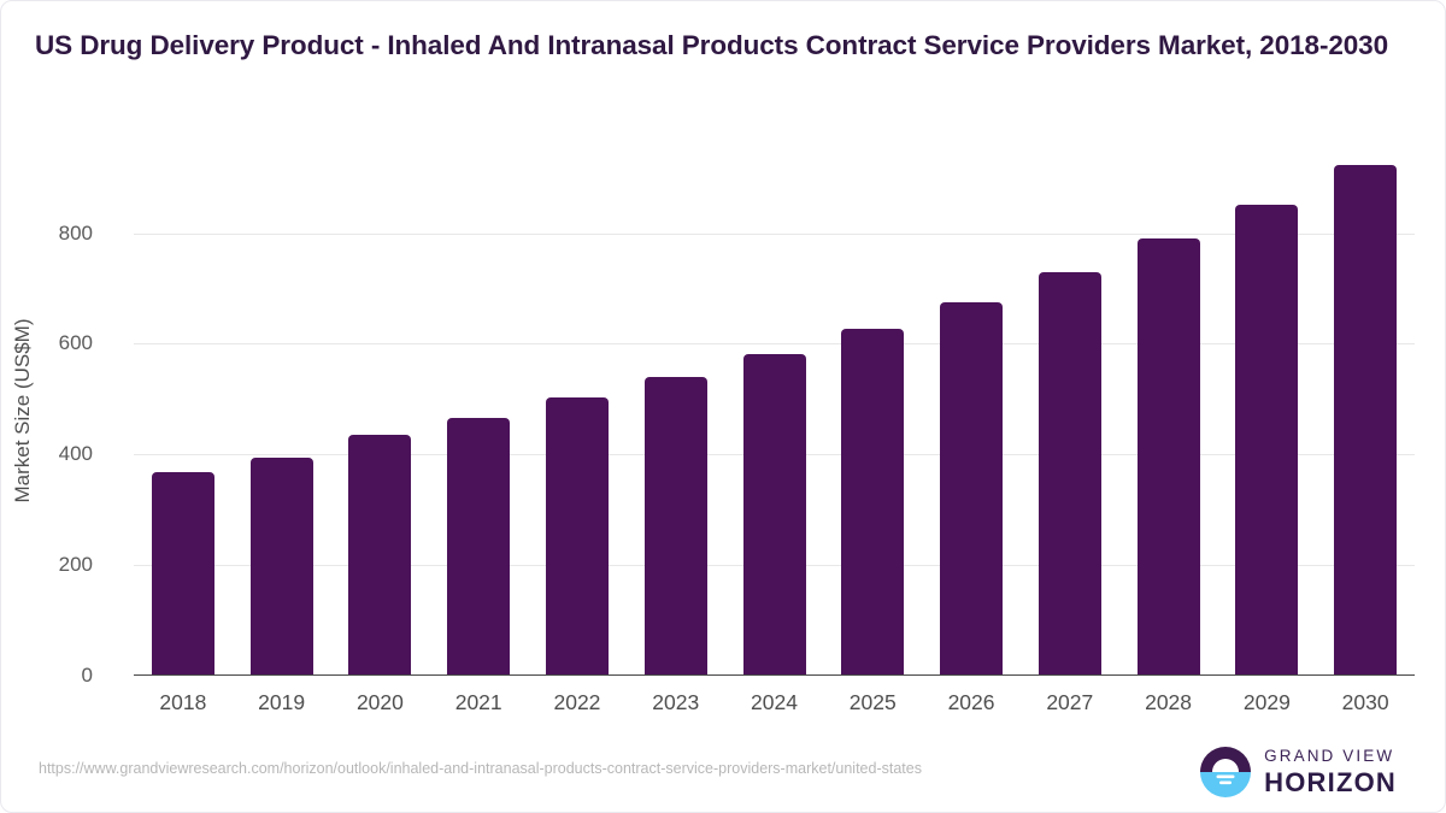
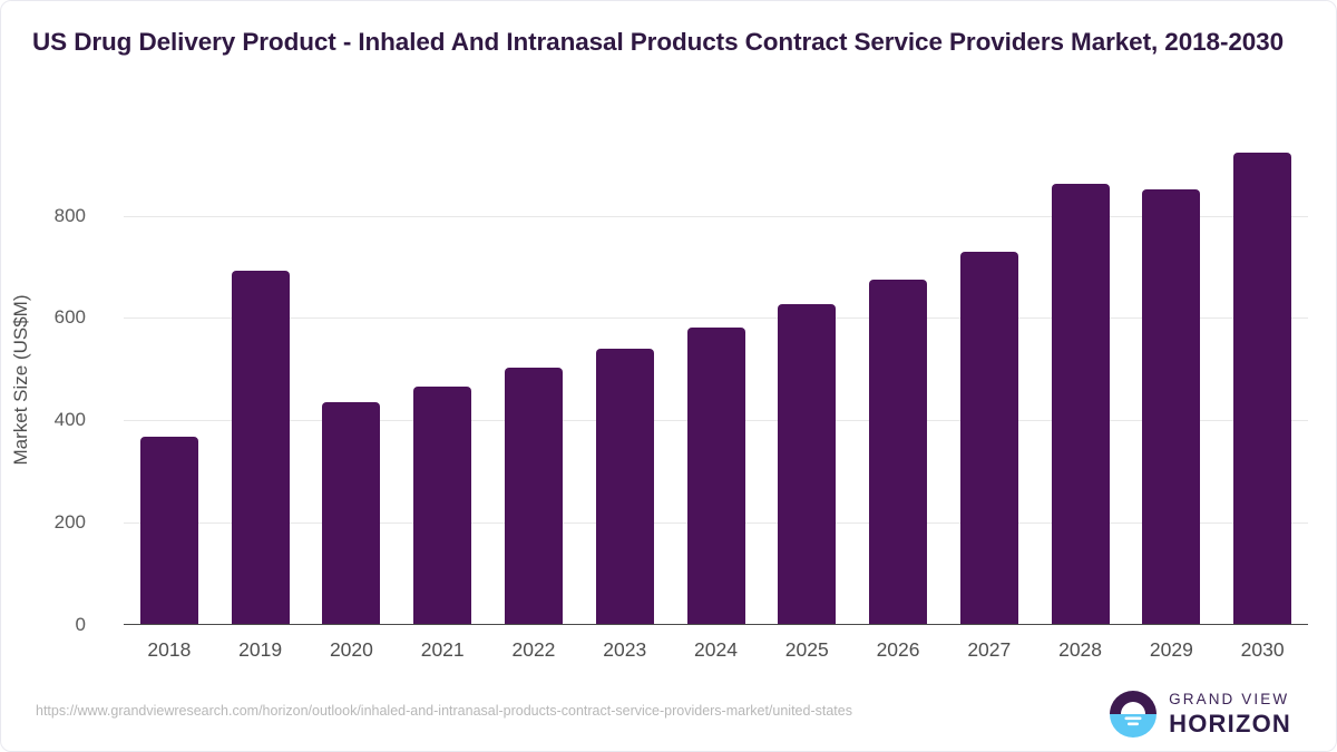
2019: 390 -> 690
2028: 790 -> 860
